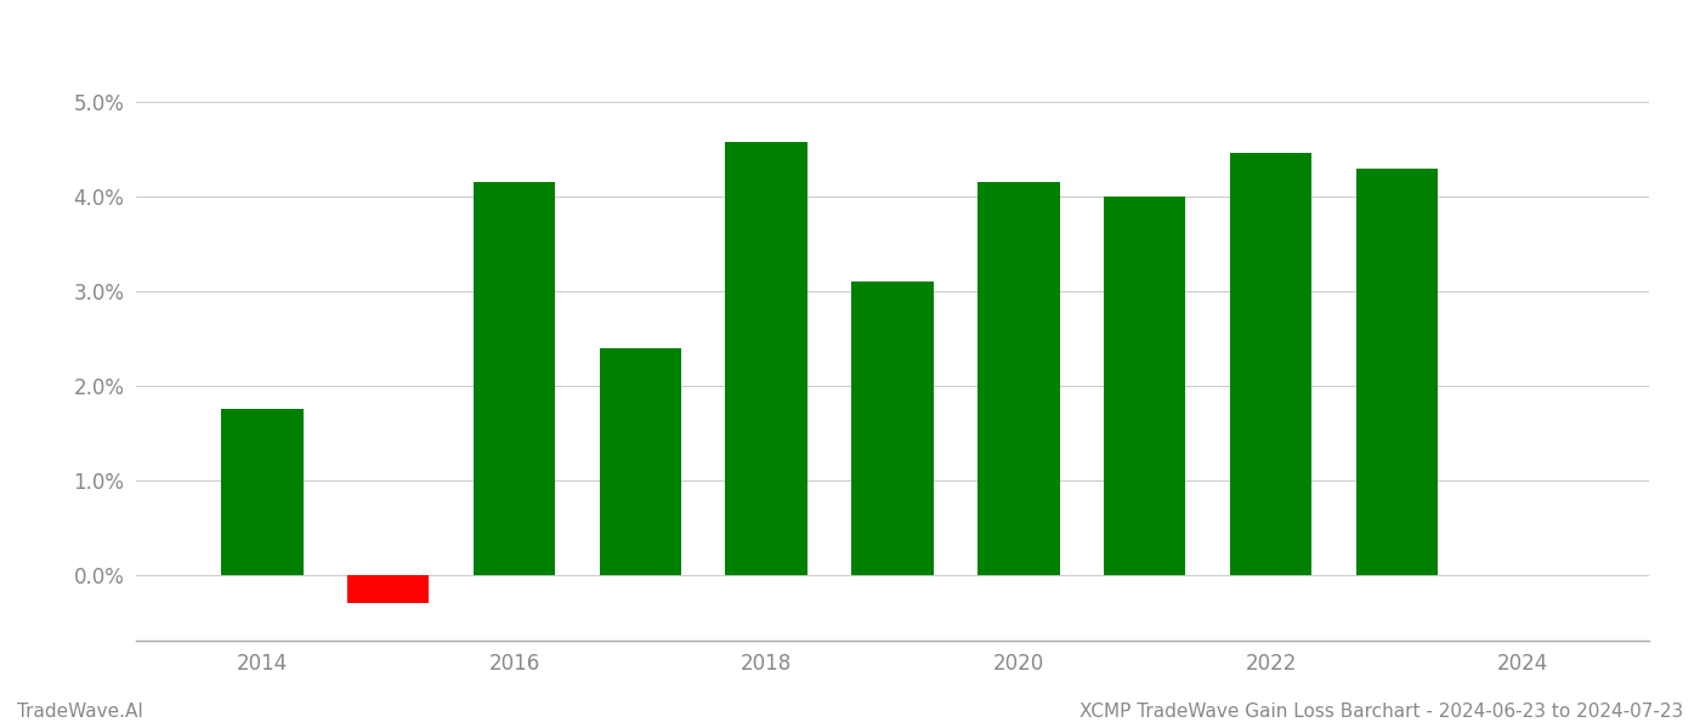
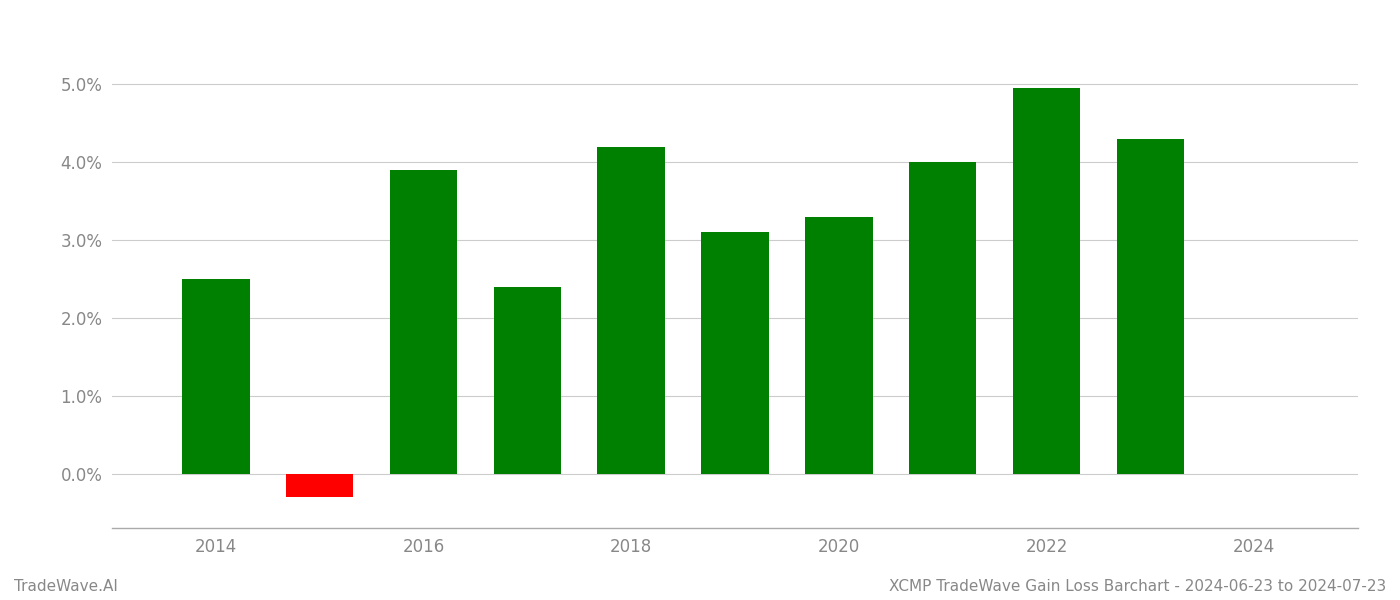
2014: 1.76% -> 2.50%
2016: 4.16% -> 3.90%
2018: 4.58% -> 4.20%
2020: 4.16% -> 3.30%
2022: 4.46% -> 4.95%
